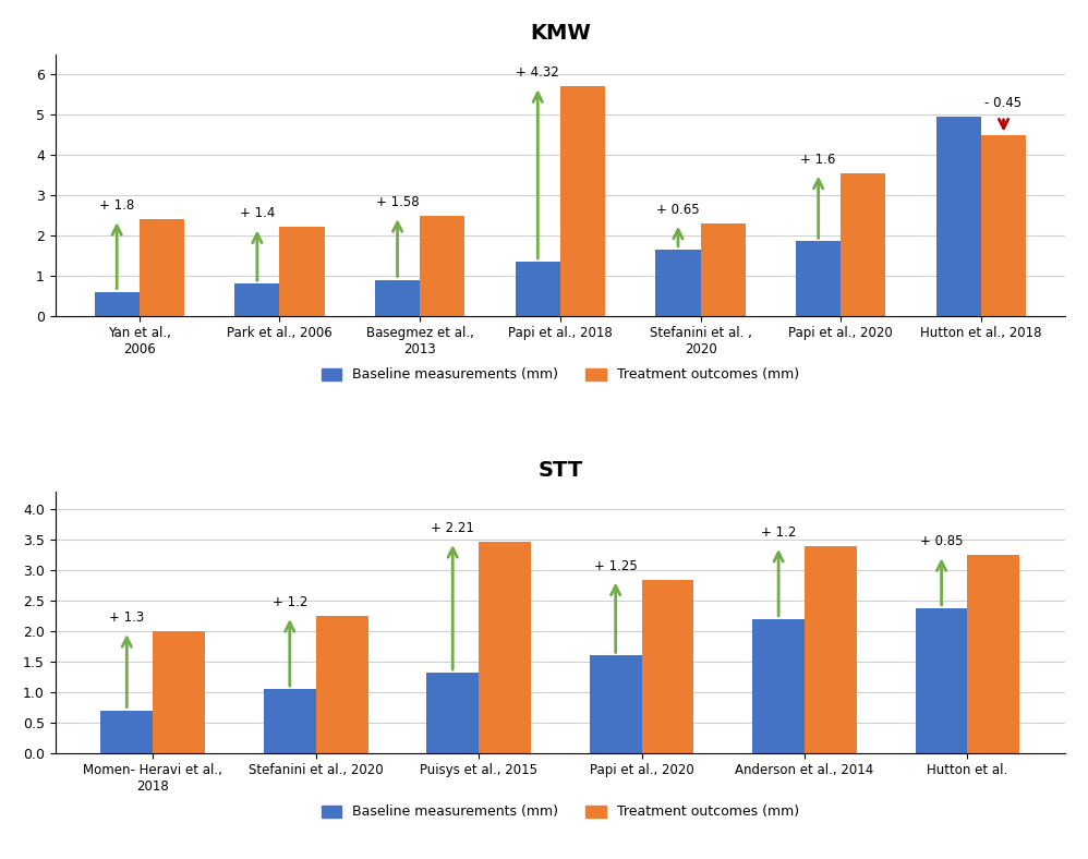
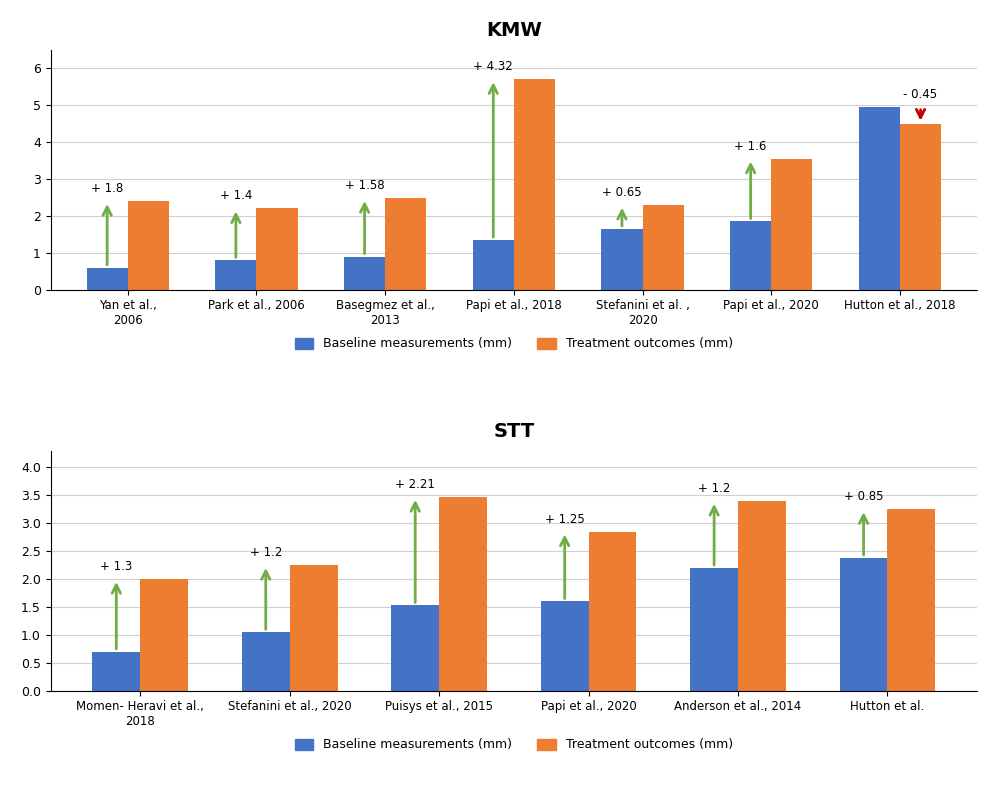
STT/Baseline measurements (mm)/Puisys et al., 2015: 1.32 -> 1.53
